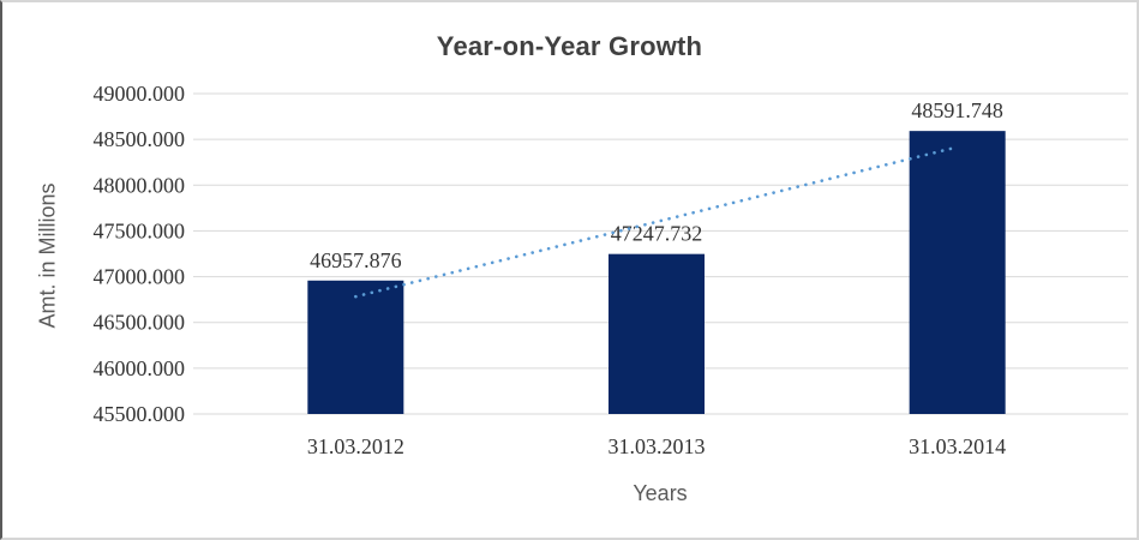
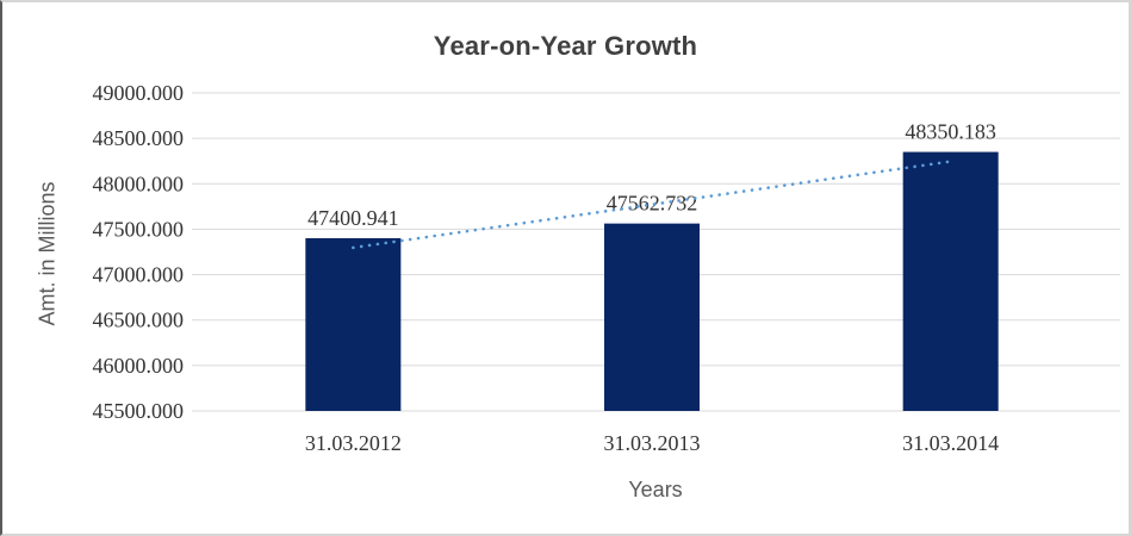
31.03.2012: 46957.876 -> 47400.941
31.03.2013: 47247.732 -> 47562.732
31.03.2014: 48591.748 -> 48350.183
